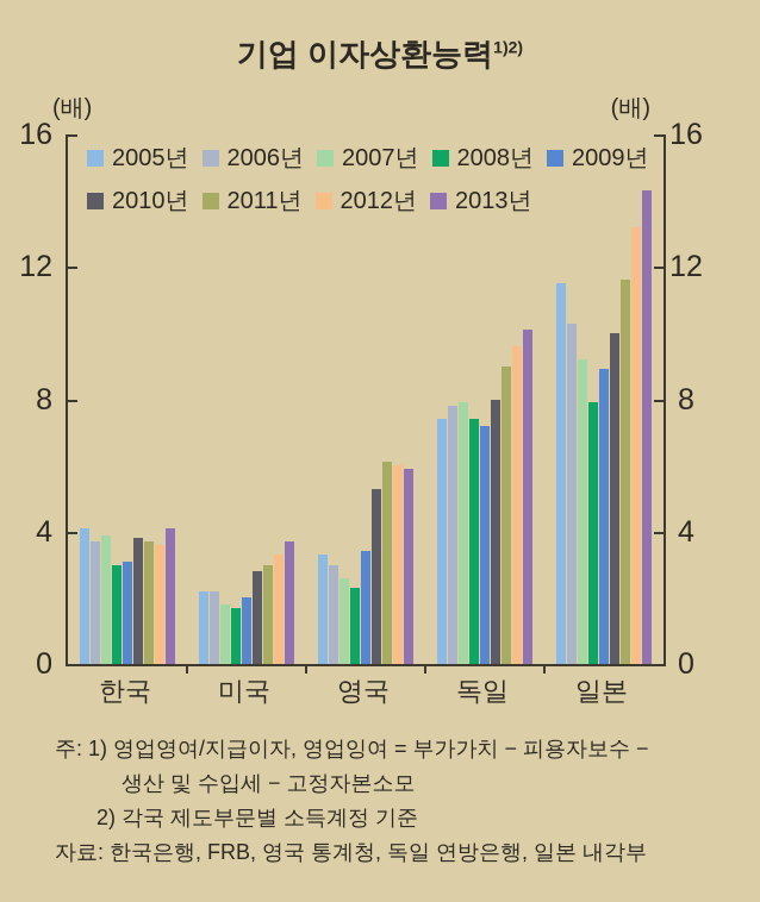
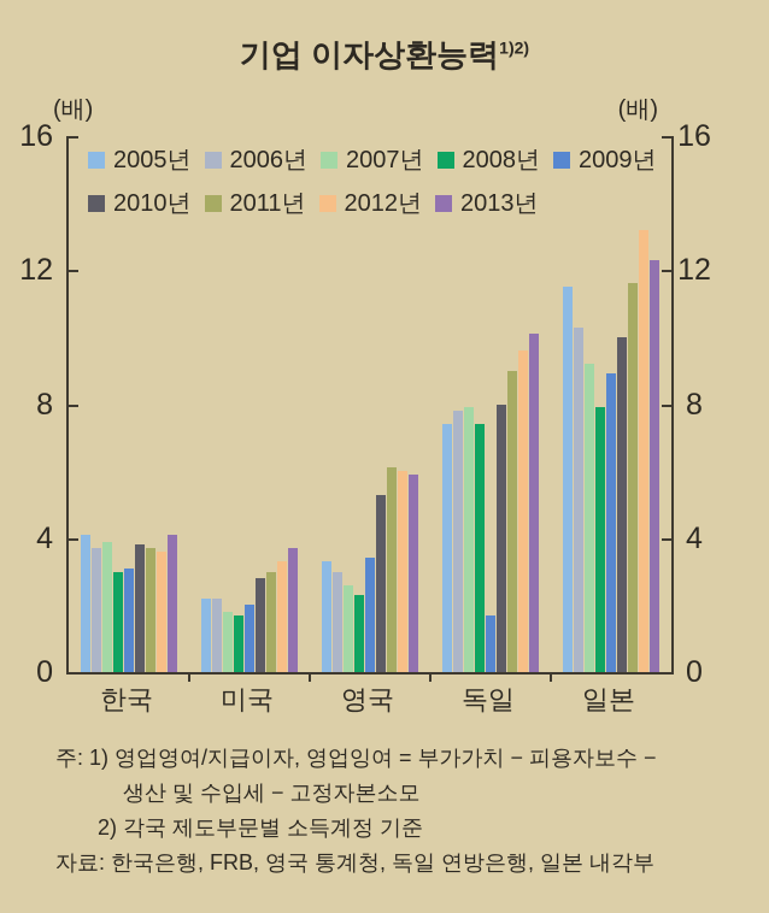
2009년/독일: 7.2 -> 1.7
2013년/일본: 14.3 -> 12.3
